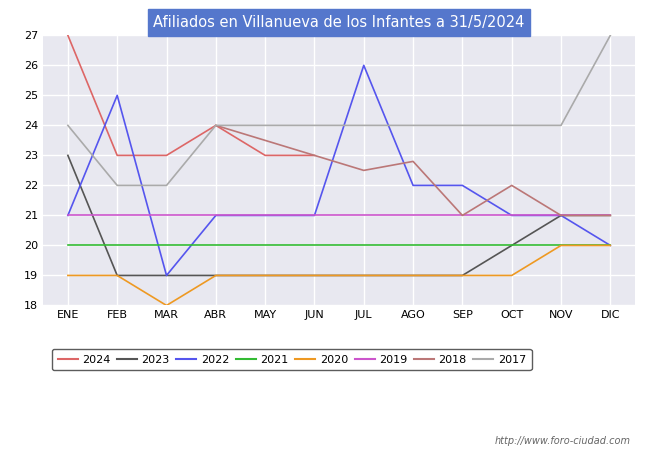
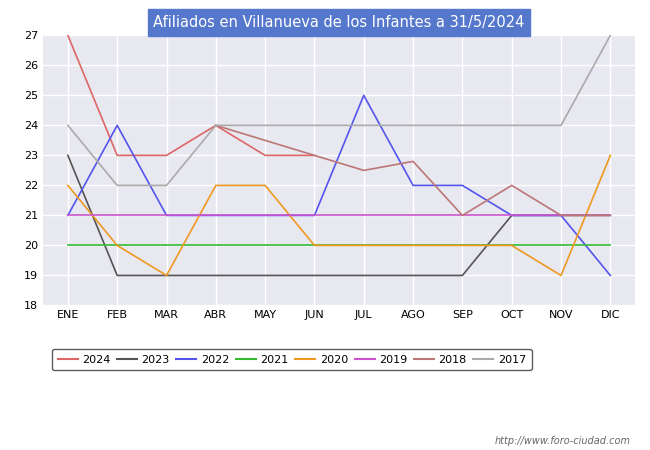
2020/ENE: 19 -> 22
2022/FEB: 25 -> 24
2020/FEB: 19 -> 20
2022/MAR: 19 -> 21
2020/MAR: 18 -> 19
2020/ABR: 19 -> 22
2020/MAY: 19 -> 22
2020/JUN: 19 -> 20
2022/JUL: 26 -> 25
2020/JUL: 19 -> 20
2020/AGO: 19 -> 20
2020/SEP: 19 -> 20
2023/OCT: 20 -> 21
2020/OCT: 19 -> 20
2020/NOV: 20 -> 19
2022/DIC: 20 -> 19
2020/DIC: 20 -> 23
